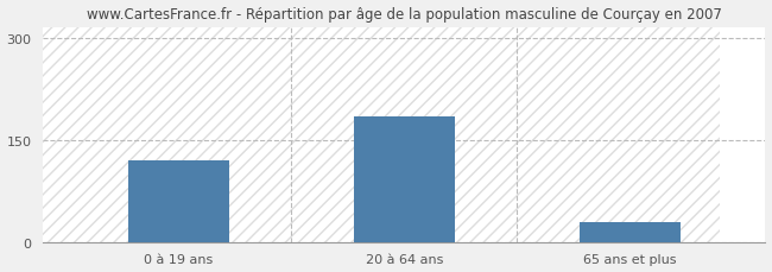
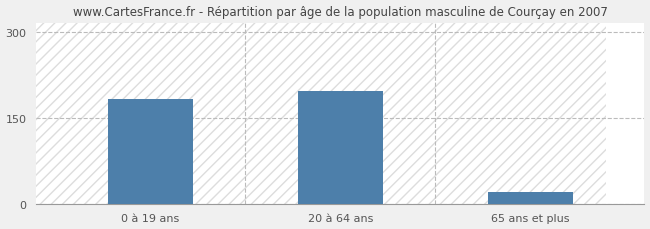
0 à 19 ans: 120 -> 182
20 à 64 ans: 185 -> 196
65 ans et plus: 30 -> 20
